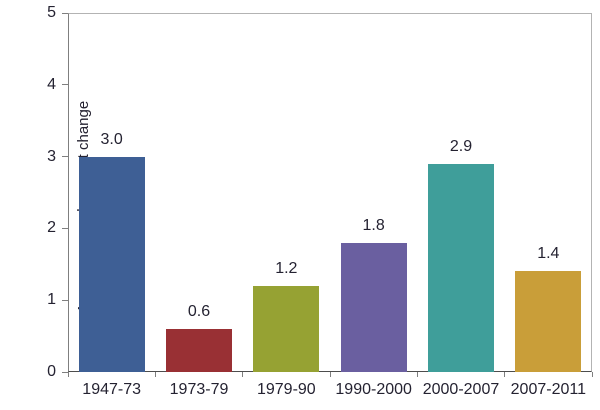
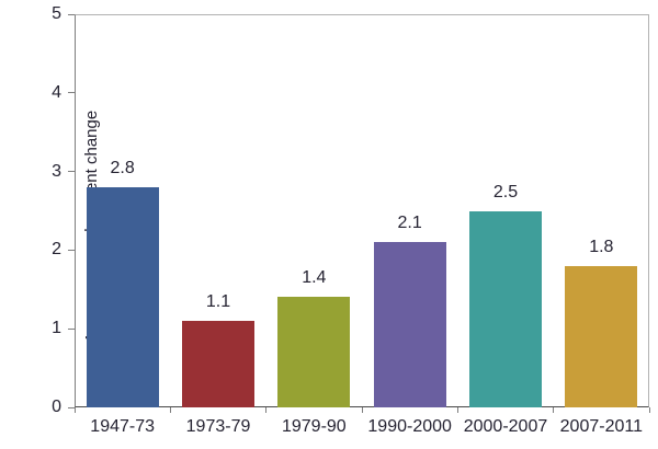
1947-73: 3.0 -> 2.8
1973-79: 0.6 -> 1.1
1979-90: 1.2 -> 1.4
1990-2000: 1.8 -> 2.1
2000-2007: 2.9 -> 2.5
2007-2011: 1.4 -> 1.8
